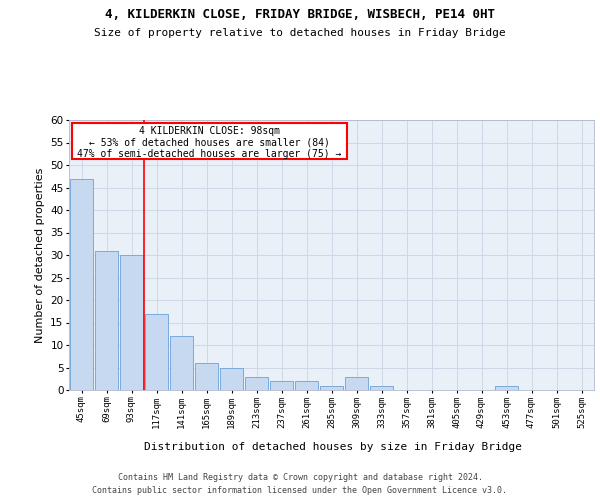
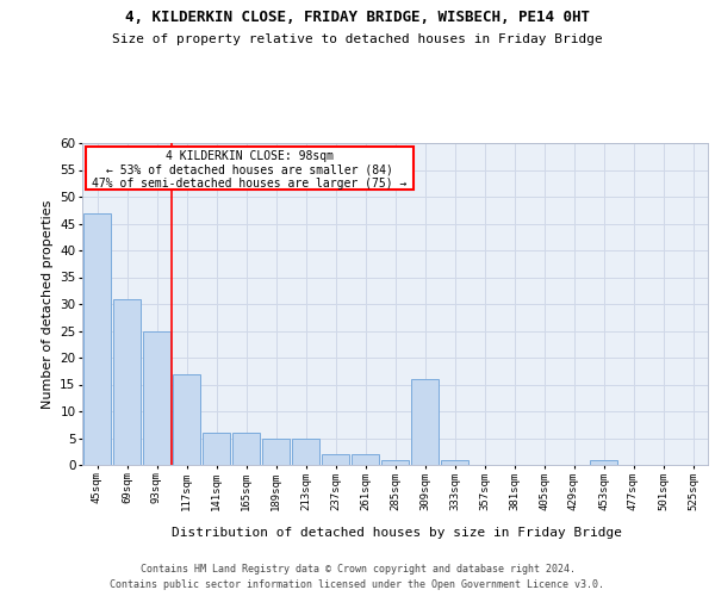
93sqm: 30 -> 25
141sqm: 12 -> 6
213sqm: 3 -> 5
309sqm: 3 -> 16
